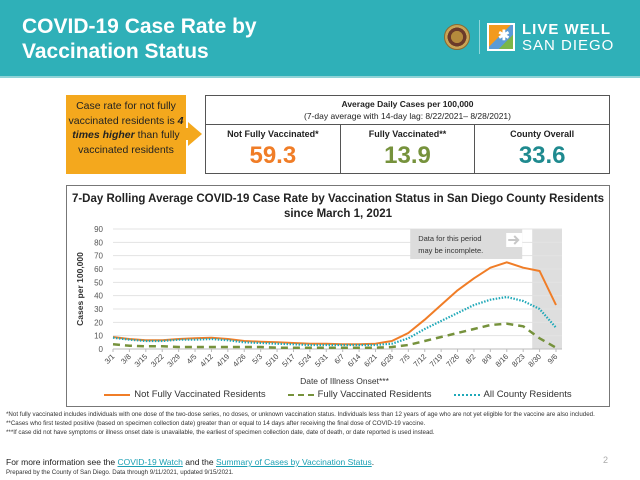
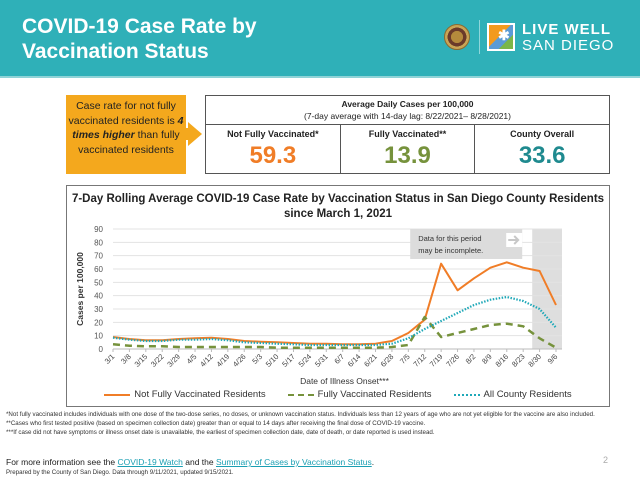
Fully Vaccinated Residents/7/12: 6 -> 24
Not Fully Vaccinated Residents/7/19: 33 -> 64
